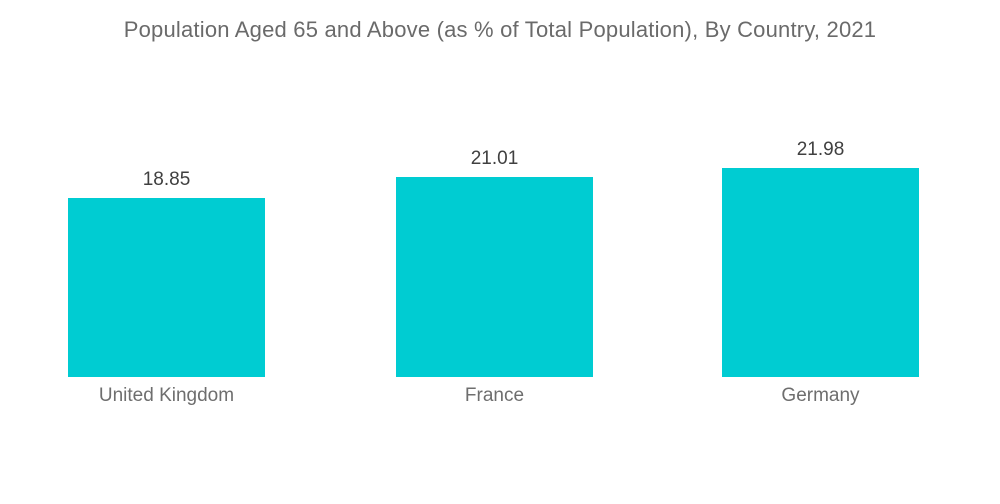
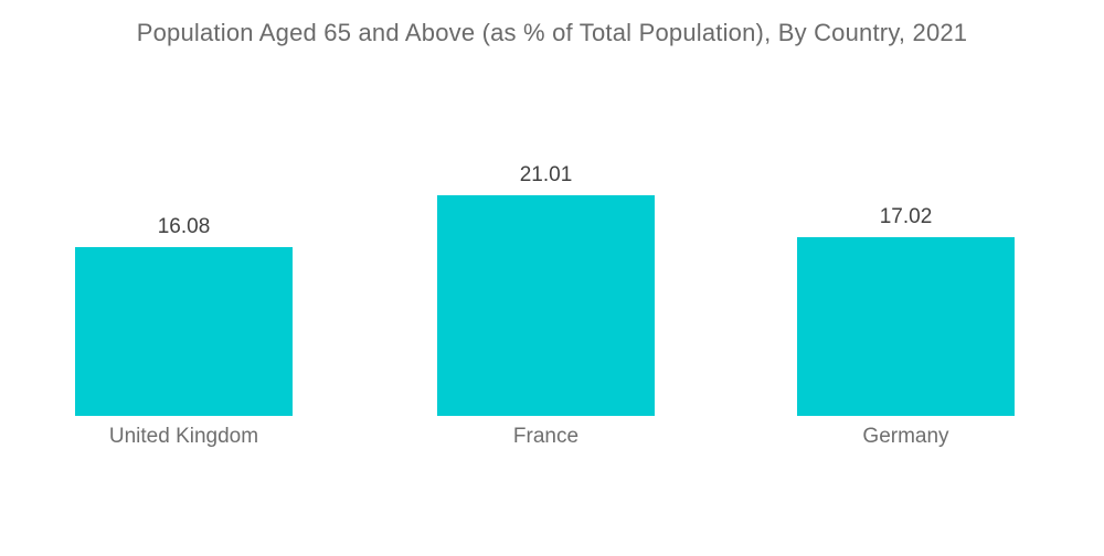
United Kingdom: 18.85 -> 16.08
Germany: 21.98 -> 17.02
